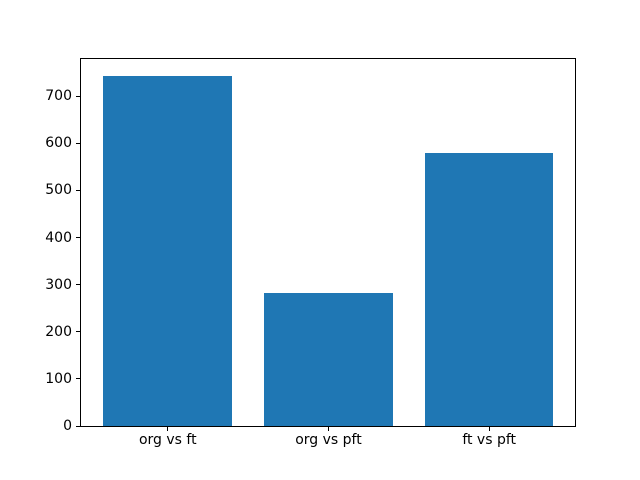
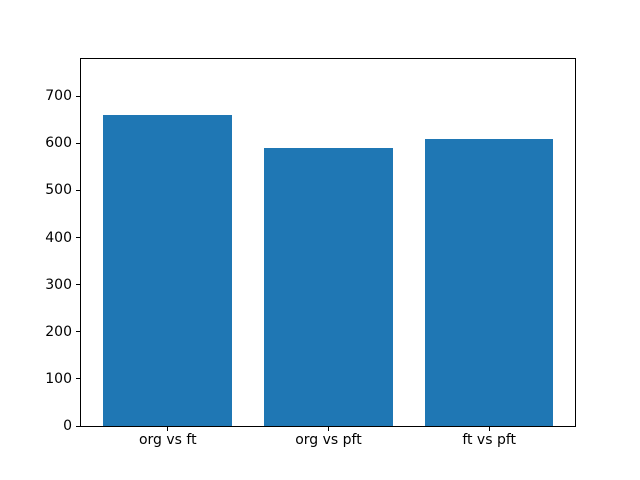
org vs ft: 740 -> 660
org vs pft: 280 -> 590
ft vs pft: 580 -> 610
